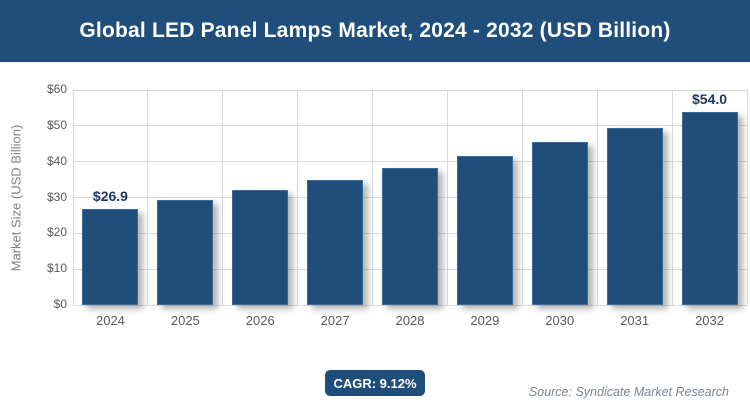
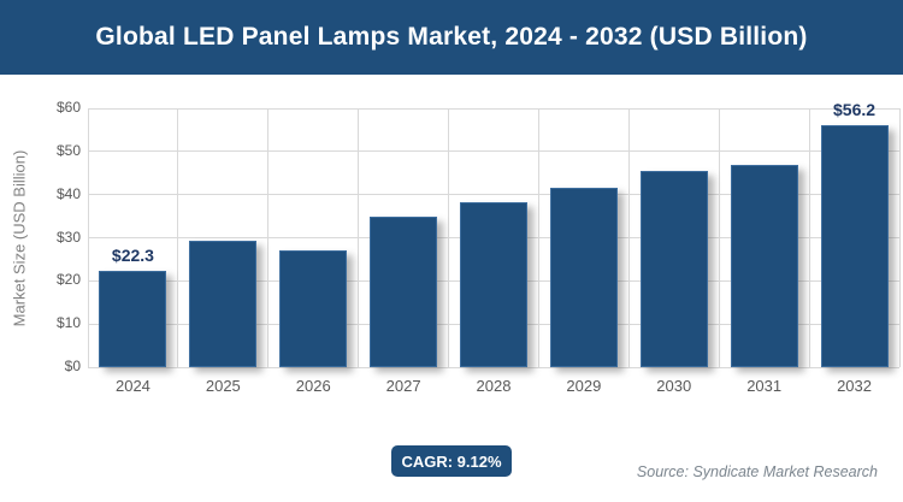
2024: $26.9 -> $22.3
2026: $32 -> $27
2031: $50 -> $47
2032: $54.0 -> $56.2
